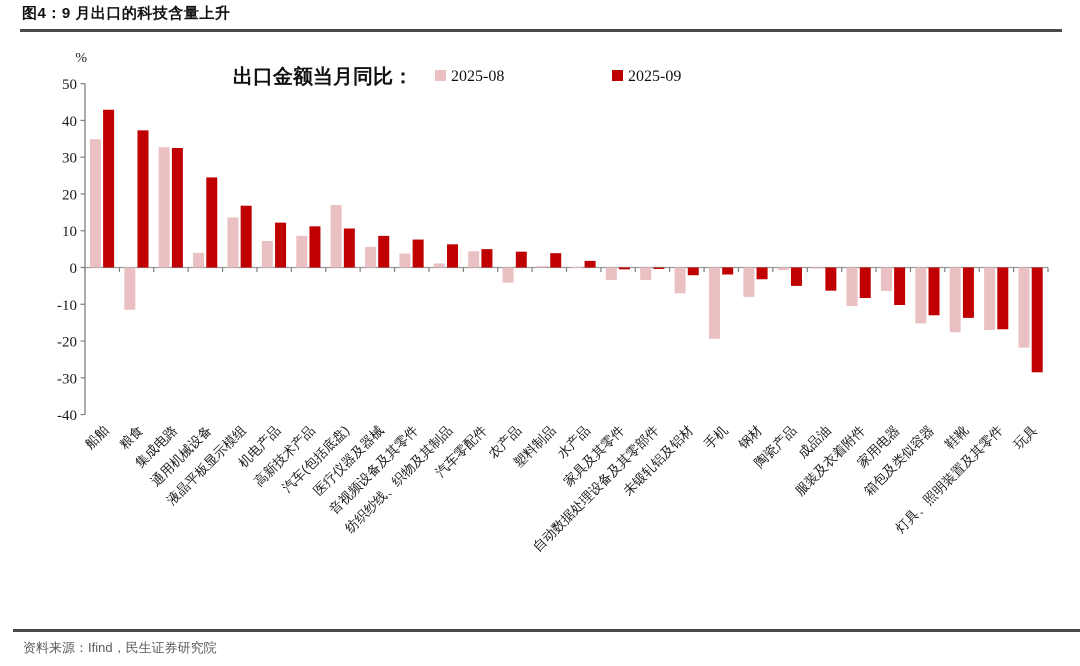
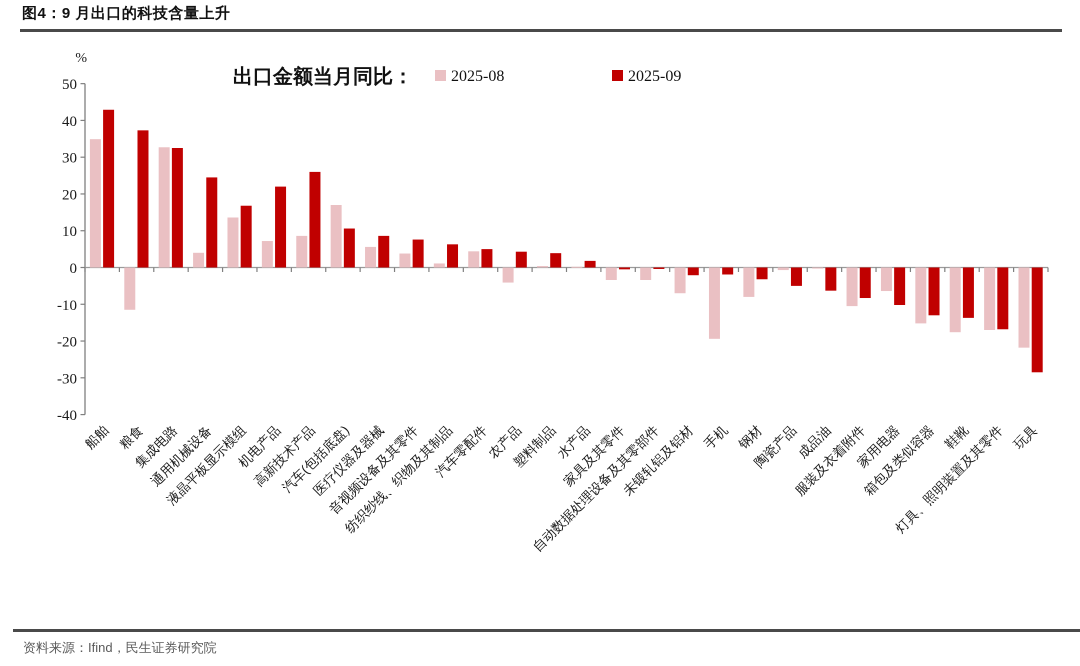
2025-09/机电产品: 12 -> 22
2025-09/高新技术产品: 11 -> 26
